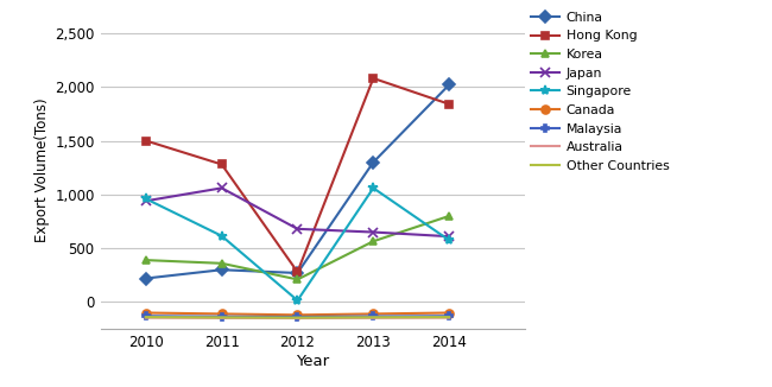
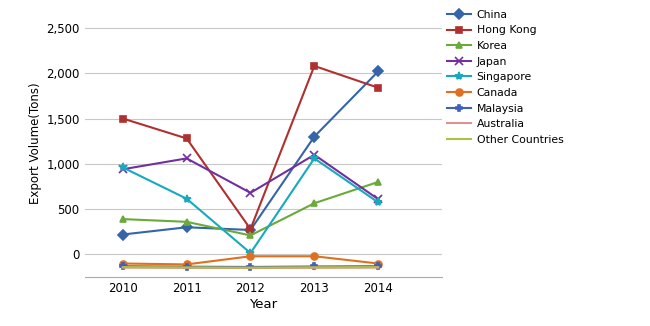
Canada/2012: -120 -> -20
Japan/2013: 650 -> 1,100
Canada/2013: -110 -> -20
